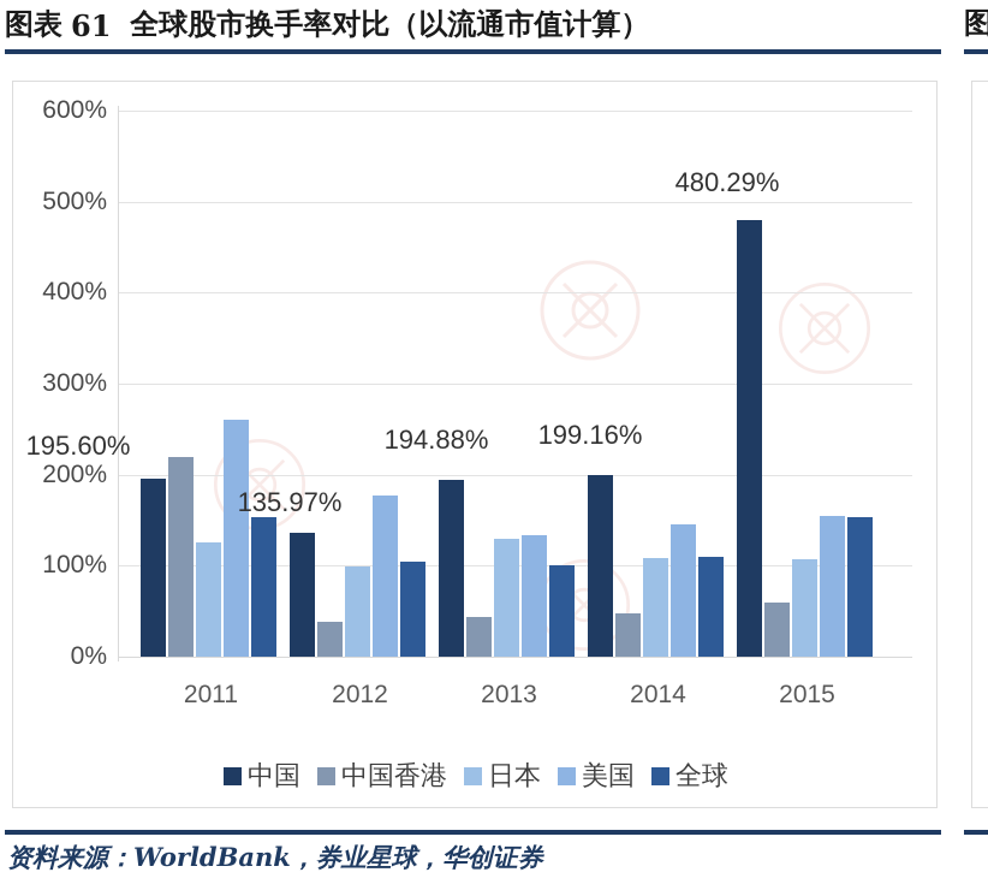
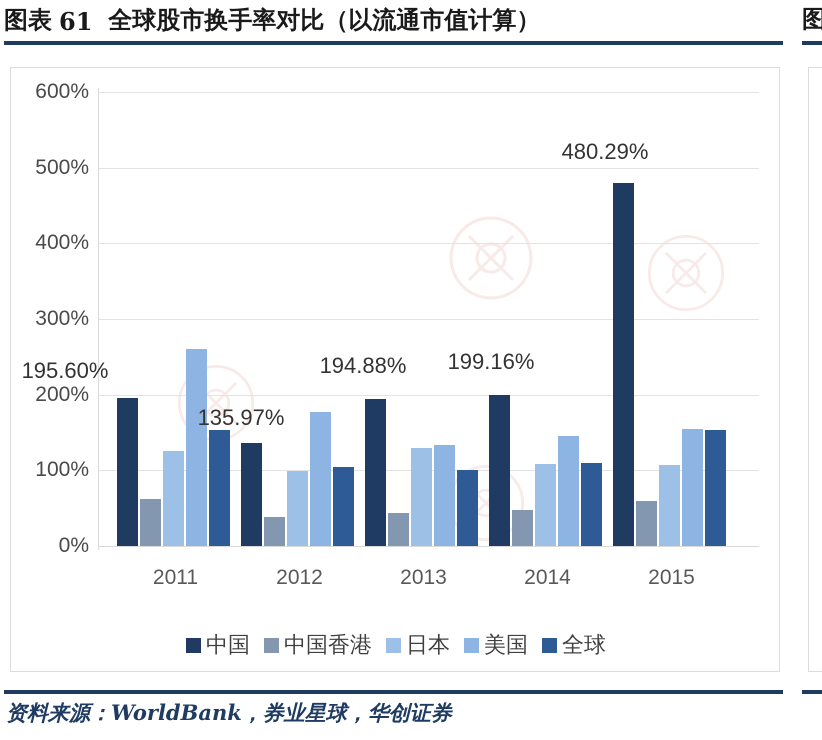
中国香港/2011: 220% -> 60%
